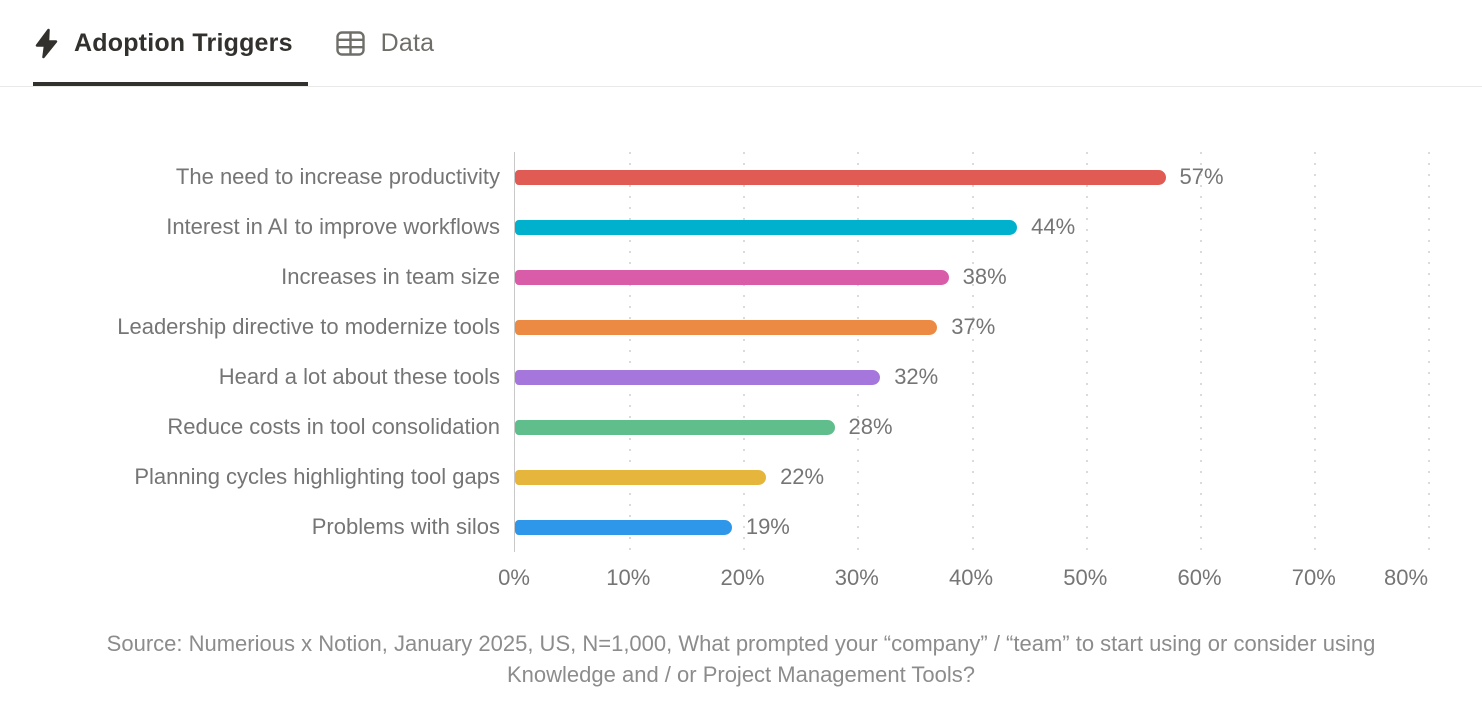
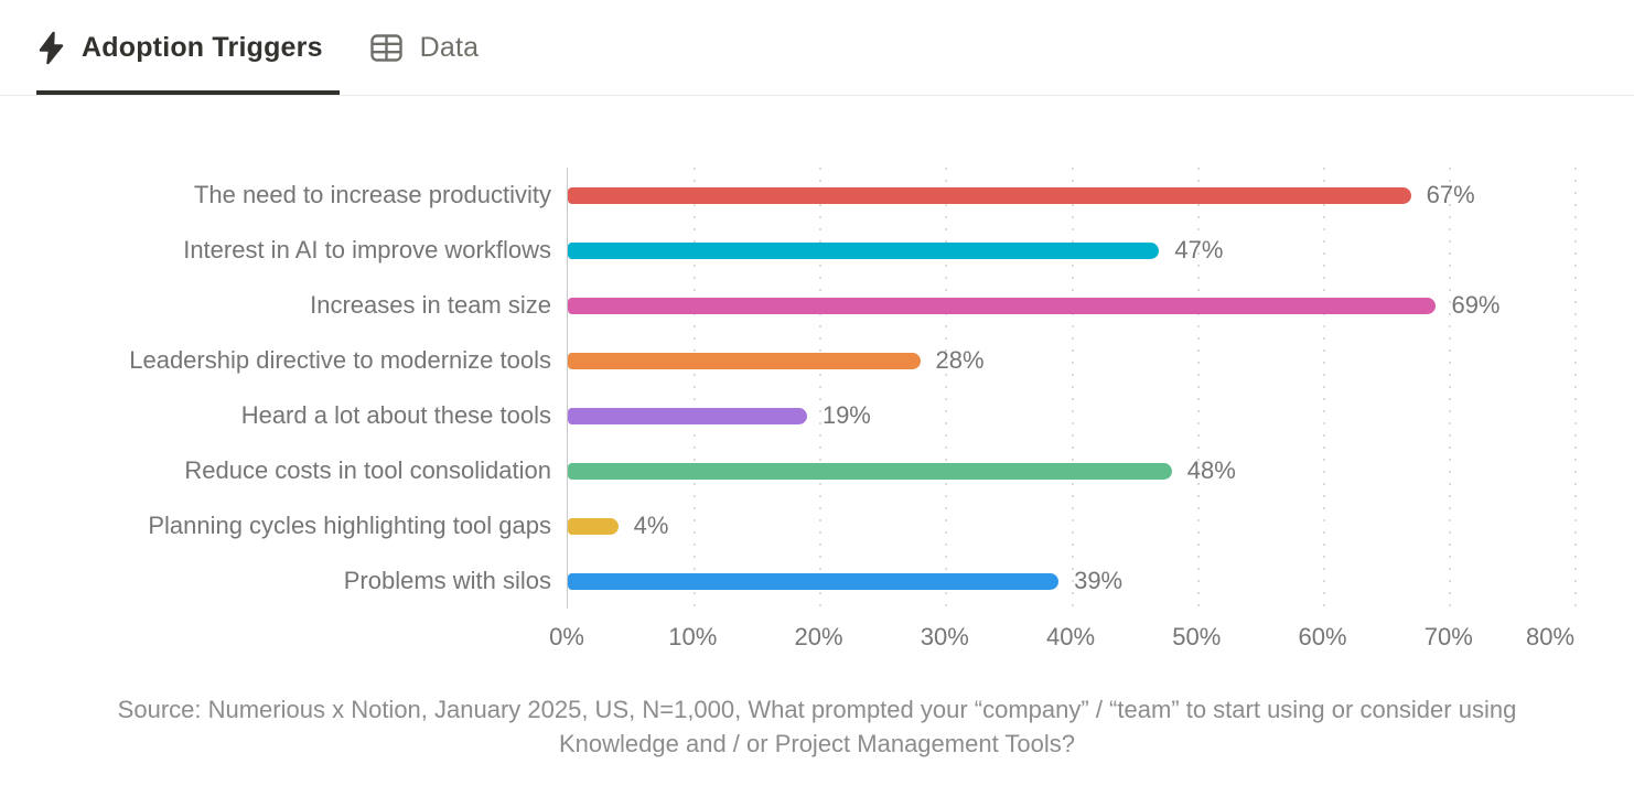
The need to increase productivity: 57% -> 67%
Interest in AI to improve workflows: 44% -> 47%
Increases in team size: 38% -> 69%
Leadership directive to modernize tools: 37% -> 28%
Heard a lot about these tools: 32% -> 19%
Reduce costs in tool consolidation: 28% -> 48%
Planning cycles highlighting tool gaps: 22% -> 4%
Problems with silos: 19% -> 39%
